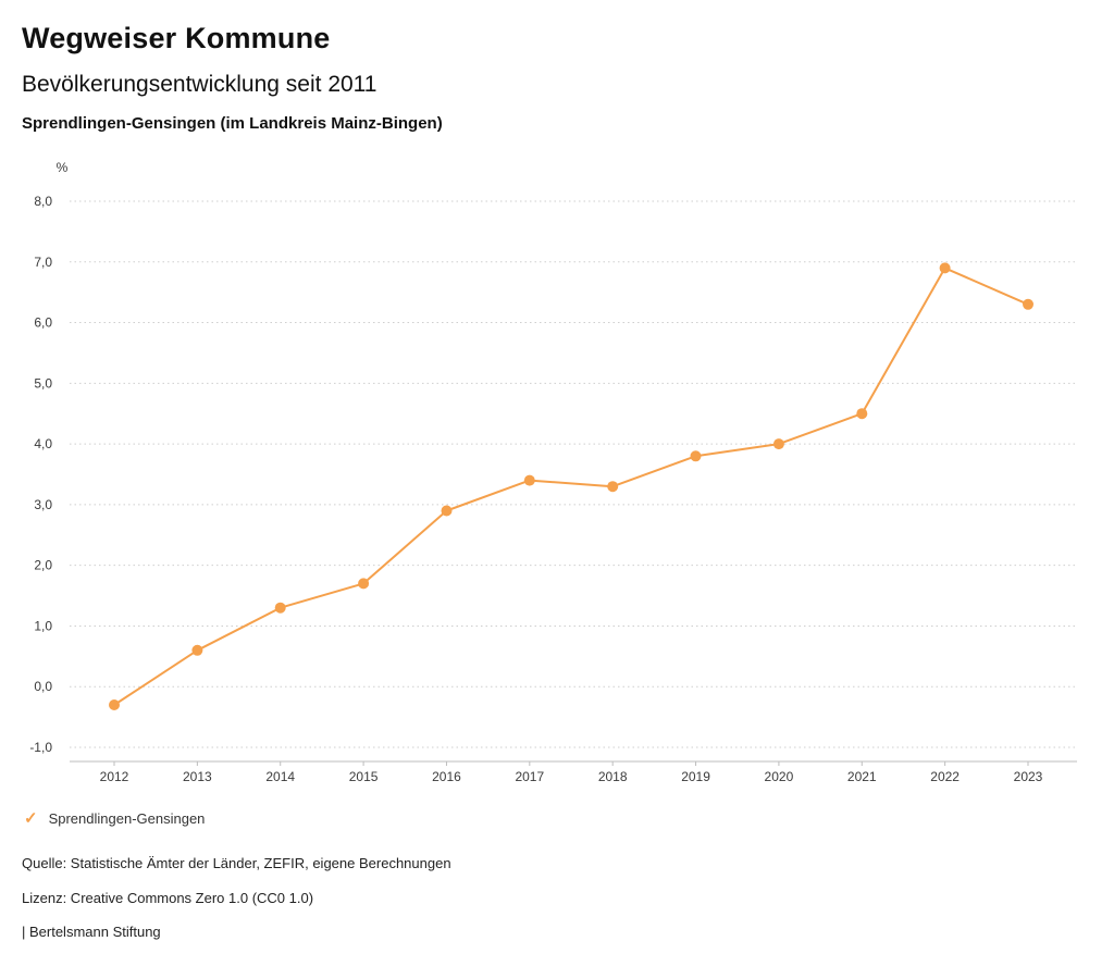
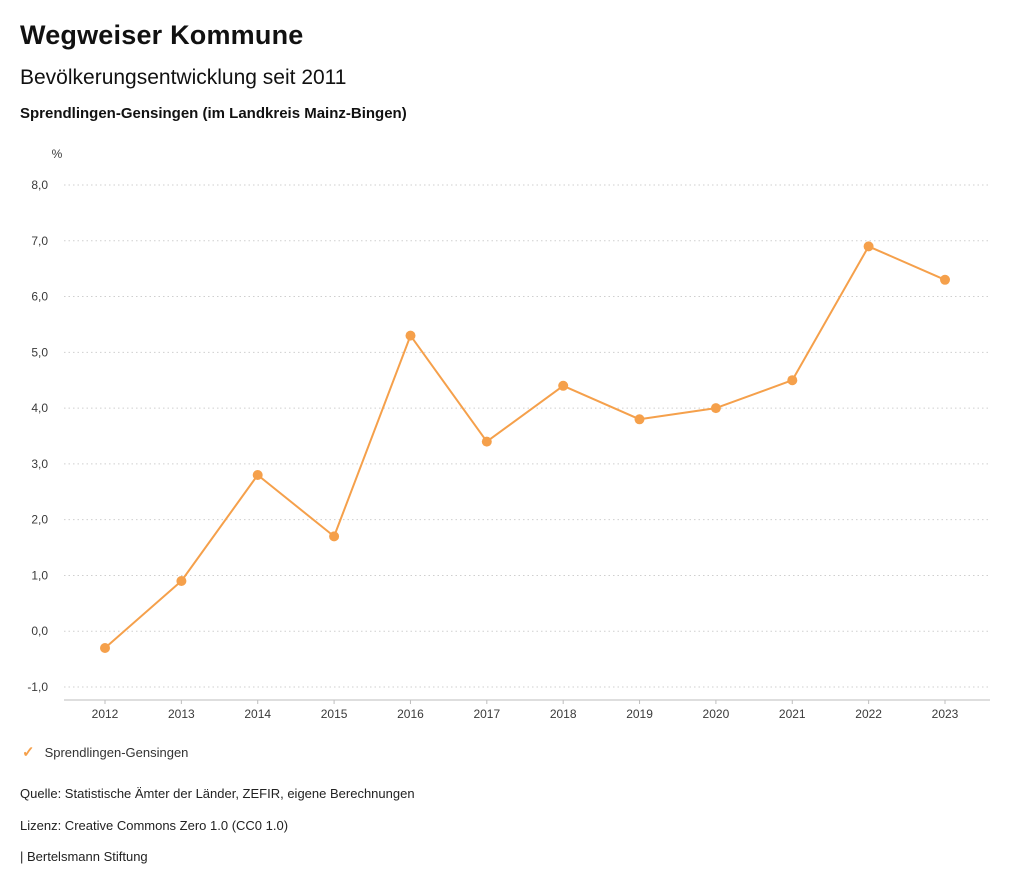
2013: 0,6 -> 0,9
2014: 1,3 -> 2,8
2016: 2,9 -> 5,3
2018: 3,3 -> 4,4
